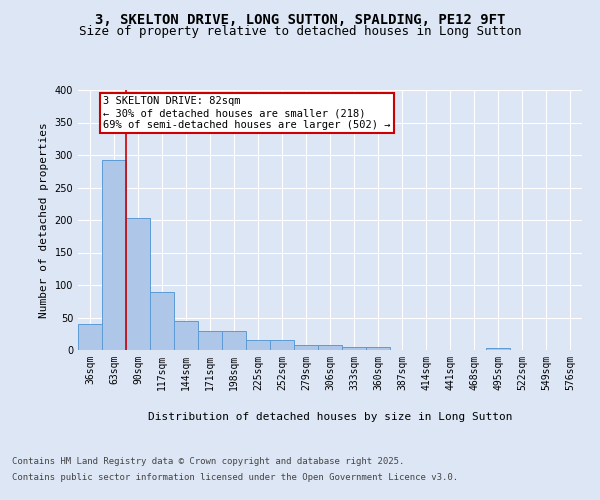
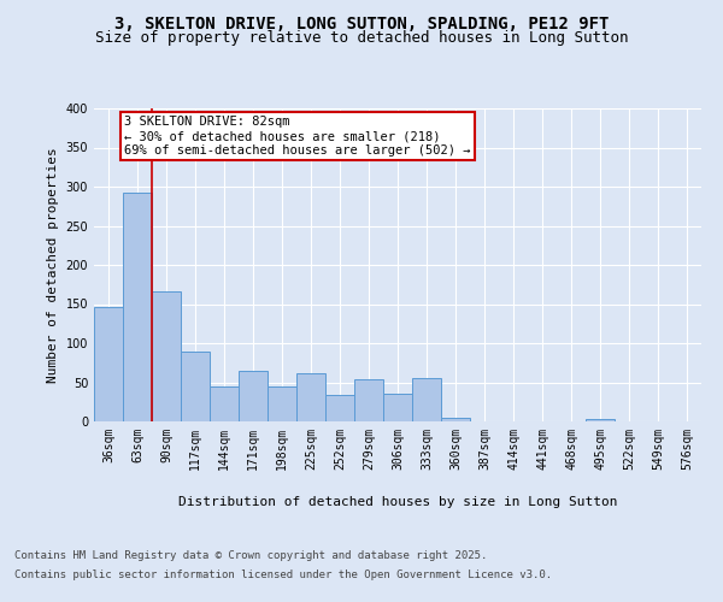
36sqm: 40 -> 146
90sqm: 203 -> 166
171sqm: 29 -> 64
198sqm: 29 -> 44
225sqm: 15 -> 62
252sqm: 15 -> 34
279sqm: 8 -> 54
306sqm: 7 -> 36
333sqm: 5 -> 56
